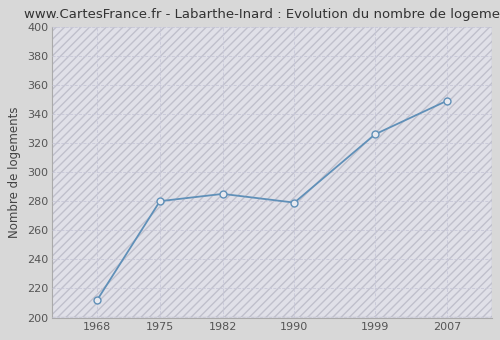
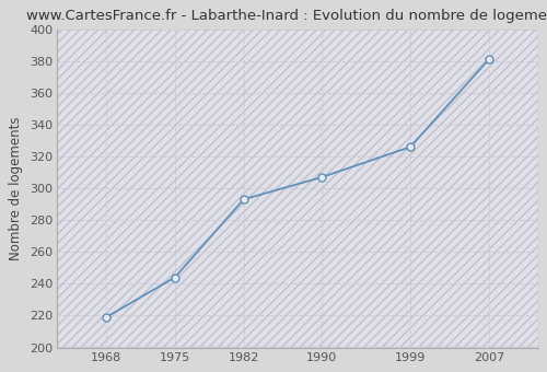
1968: 212 -> 219
1975: 280 -> 244
1982: 285 -> 293
1990: 279 -> 307
2007: 349 -> 381
